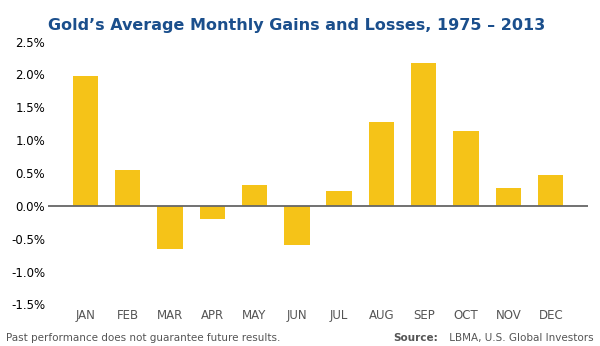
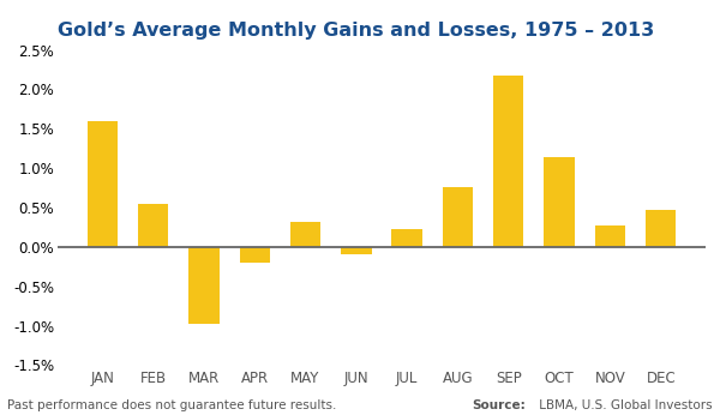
JAN: 1.98% -> 1.60%
MAR: -0.66% -> -0.97%
JUN: -0.60% -> -0.10%
AUG: 1.28% -> 0.76%
